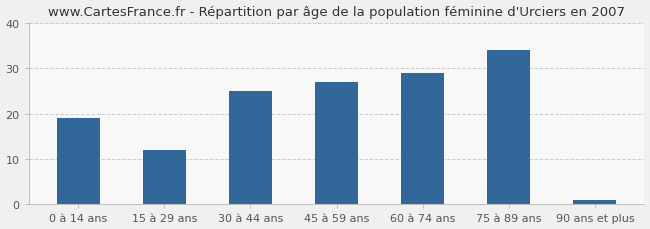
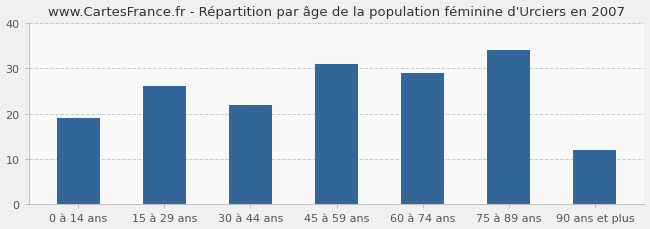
15 à 29 ans: 12 -> 26
30 à 44 ans: 25 -> 22
45 à 59 ans: 27 -> 31
90 ans et plus: 1 -> 12
